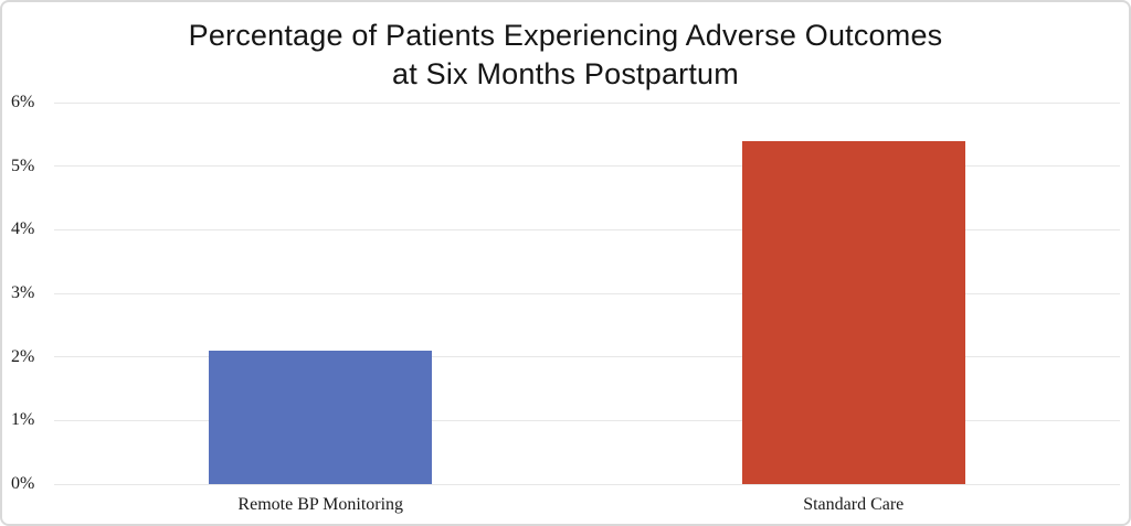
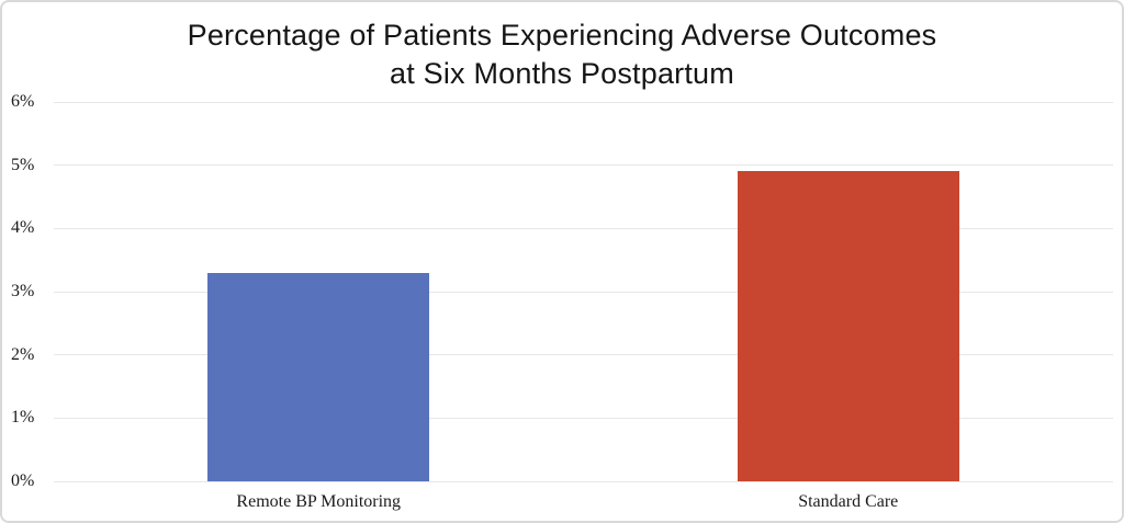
Remote BP Monitoring: 2.1% -> 3.3%
Standard Care: 5.4% -> 4.9%
